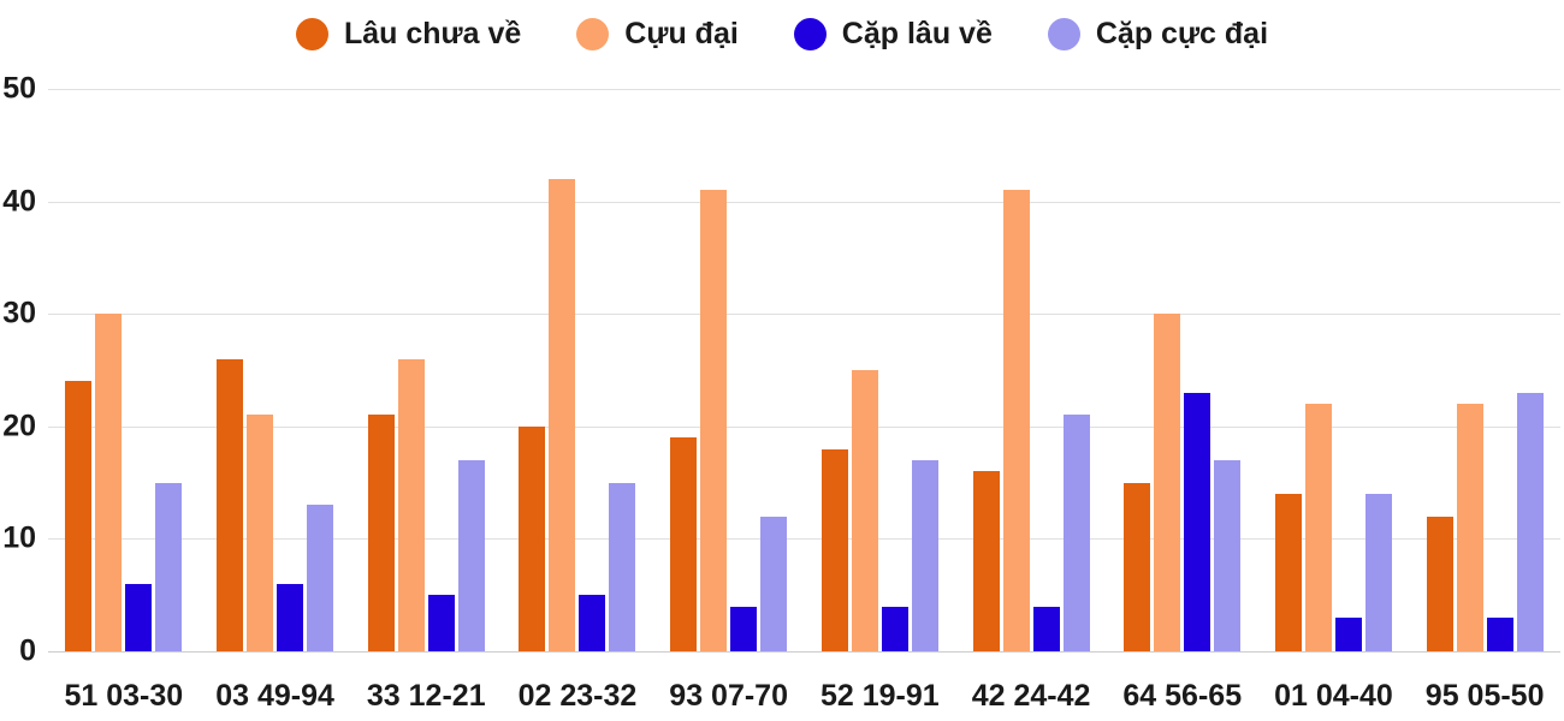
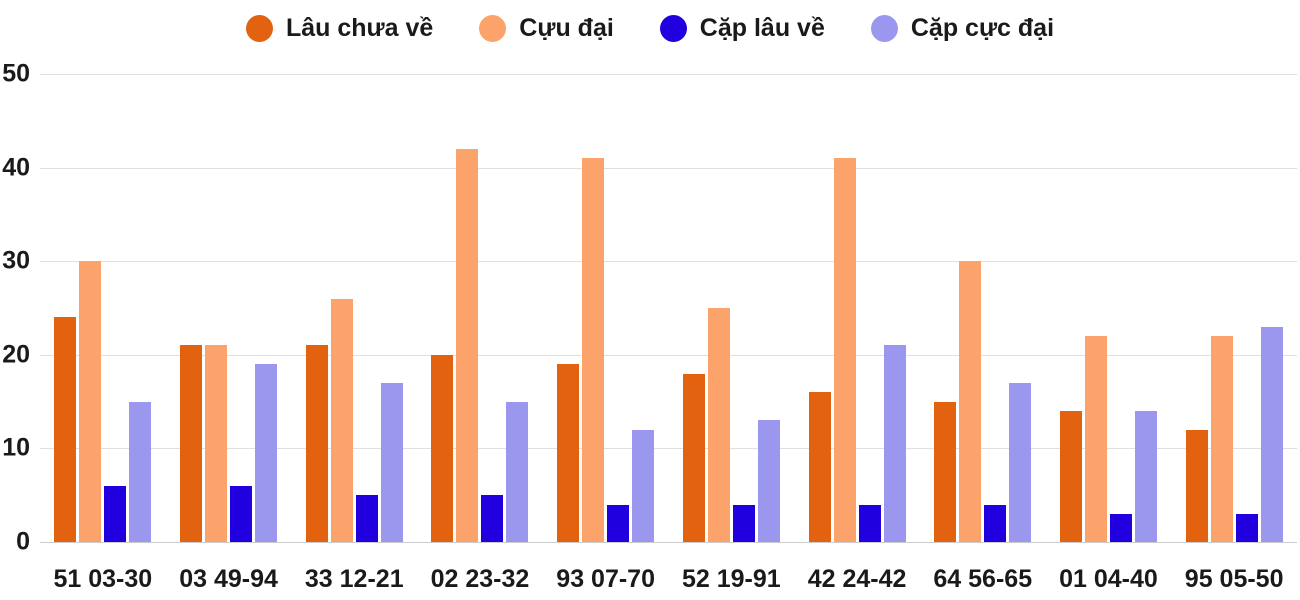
Lâu chưa về/03 49-94: 26 -> 21
Cặp cực đại/03 49-94: 13 -> 19
Cặp cực đại/52 19-91: 17 -> 13
Cặp lâu về/64 56-65: 23 -> 4
